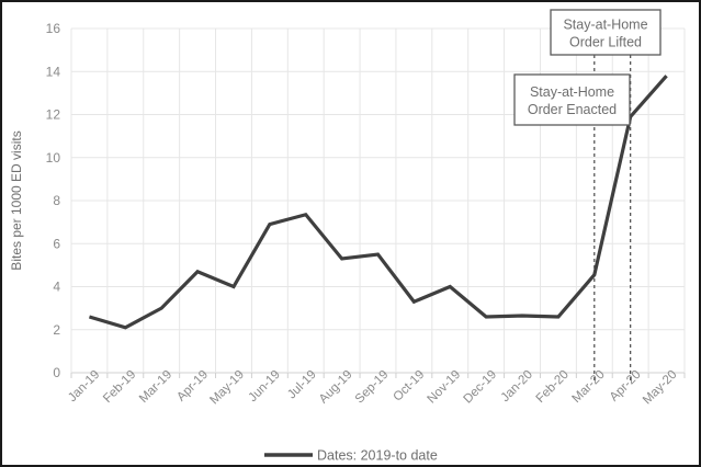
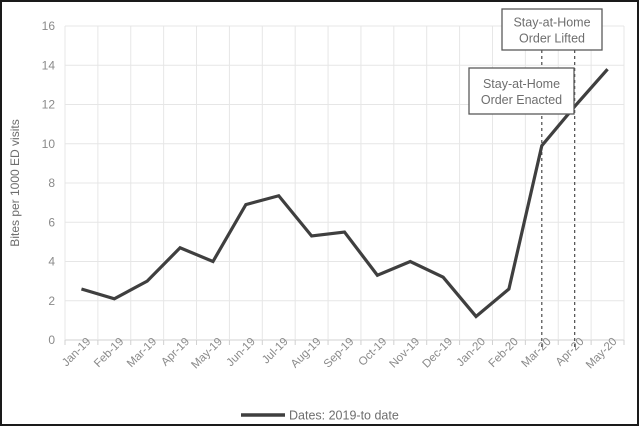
Dec-19: 2.6 -> 3.2
Jan-20: 2.6 -> 1.2
Mar-20: 4.5 -> 9.9
